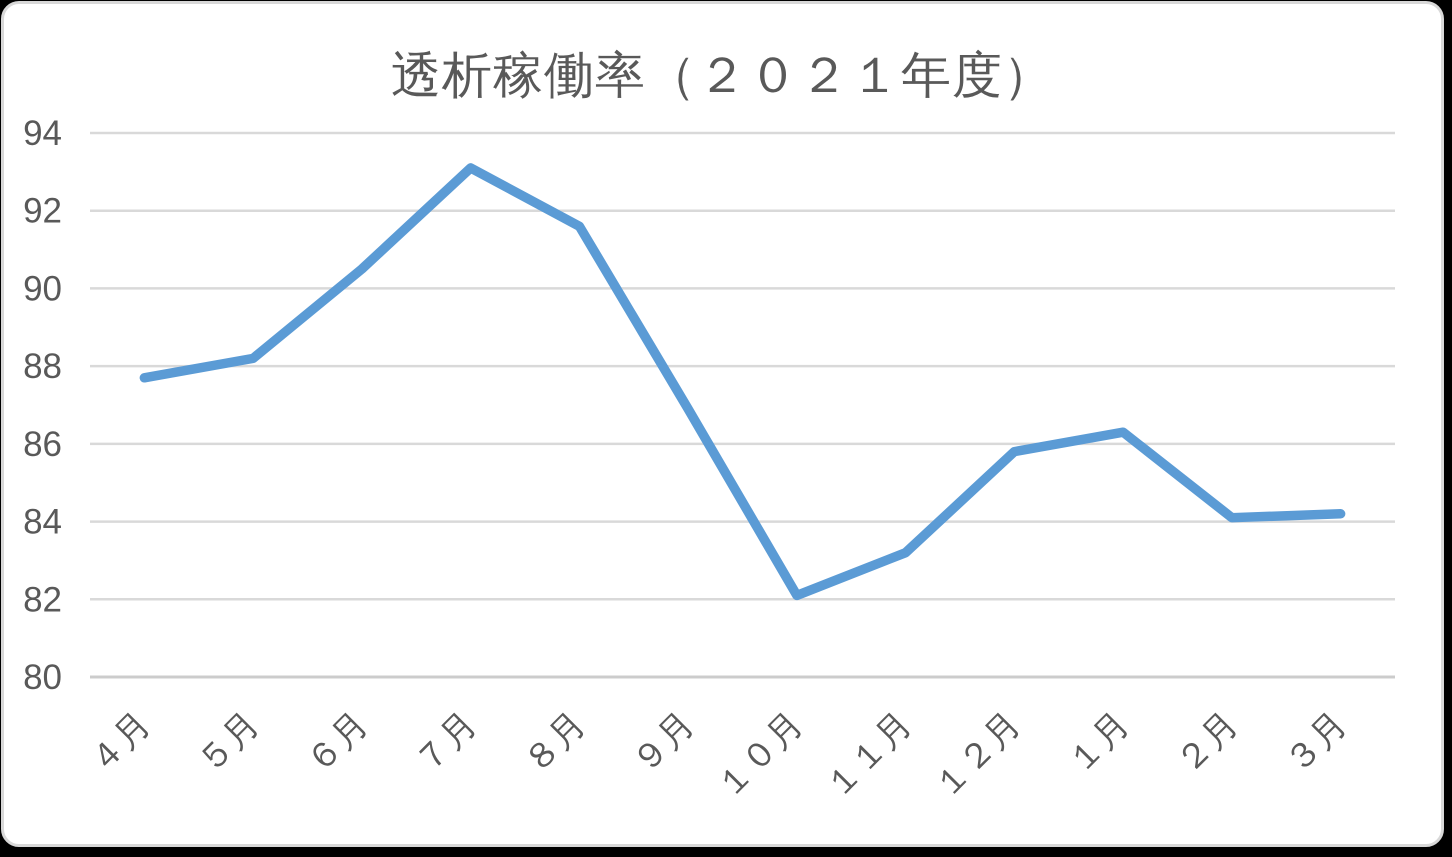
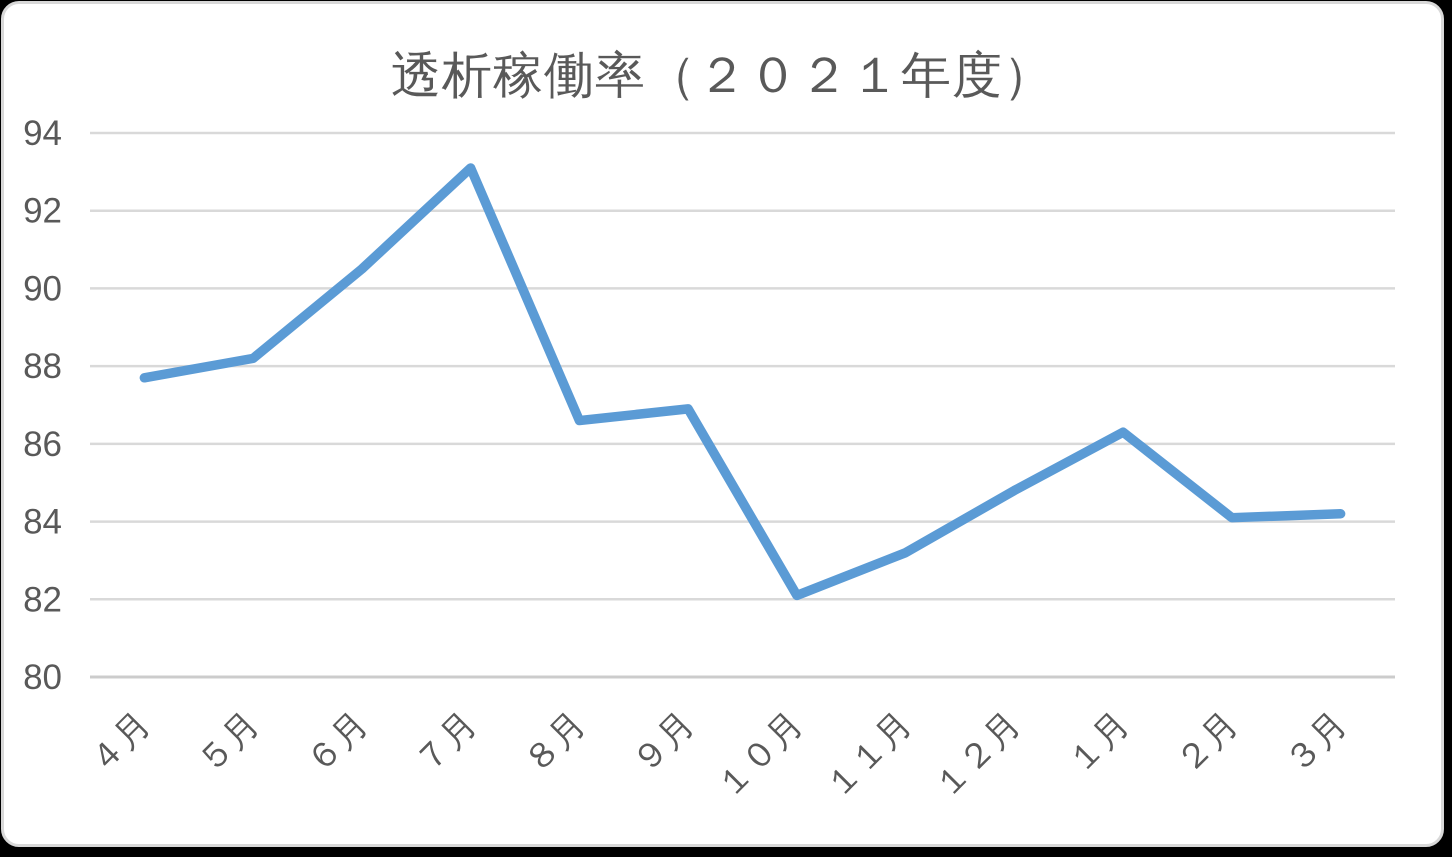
８月: 91.6 -> 86.6
１２月: 85.8 -> 84.8
